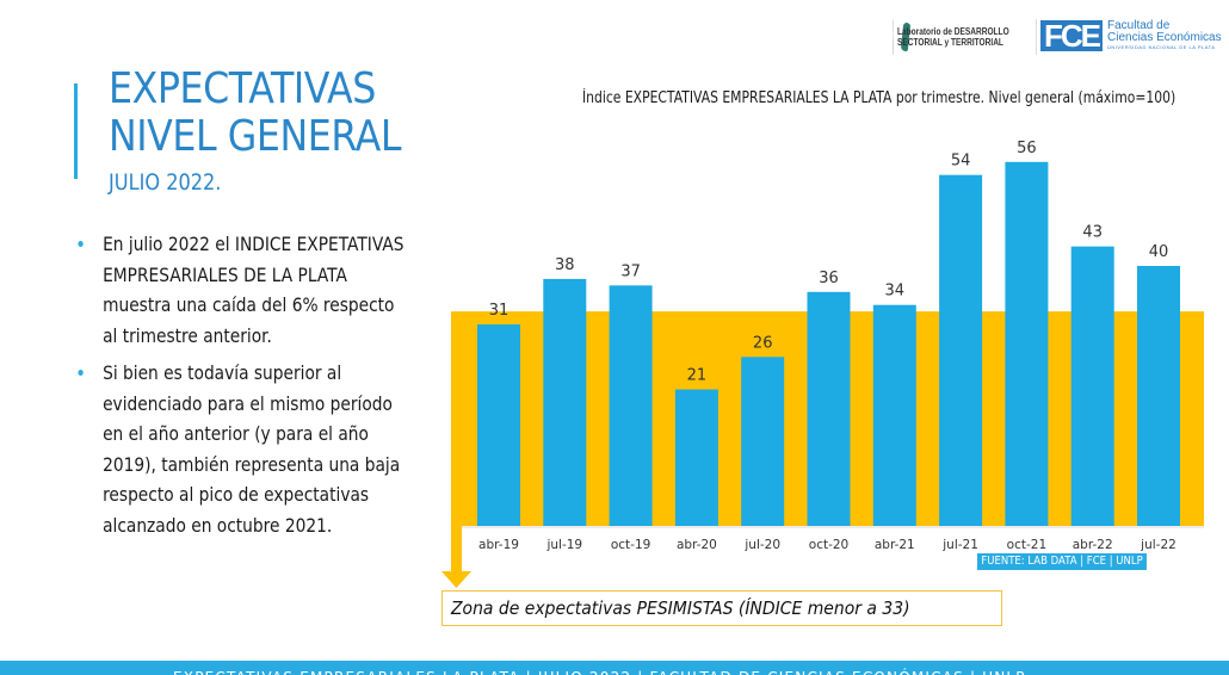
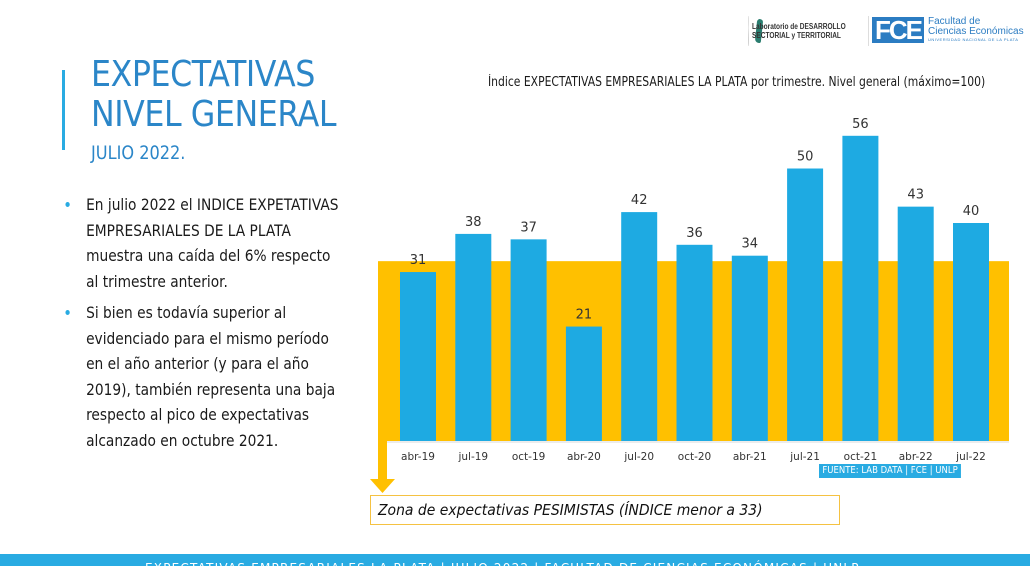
jul-20: 26 -> 42
jul-21: 54 -> 50
